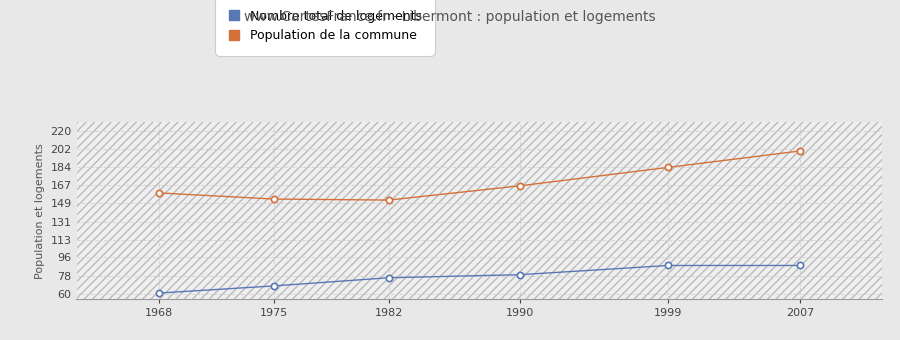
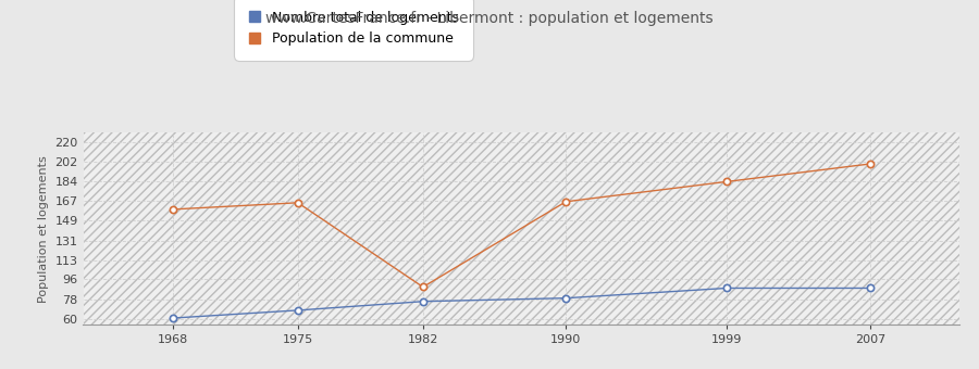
Population de la commune/1975: 153 -> 165
Population de la commune/1982: 152 -> 89
